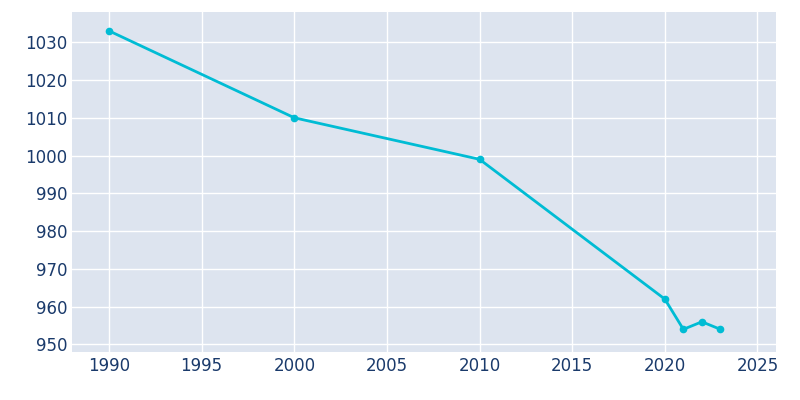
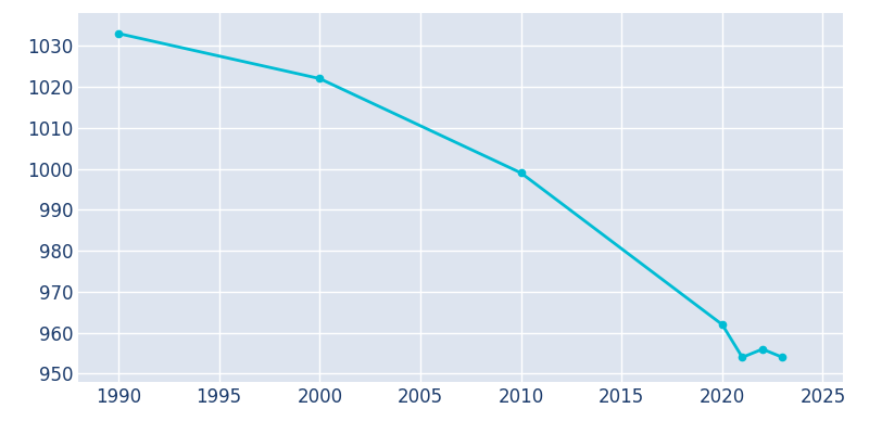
2000: 1010 -> 1022
